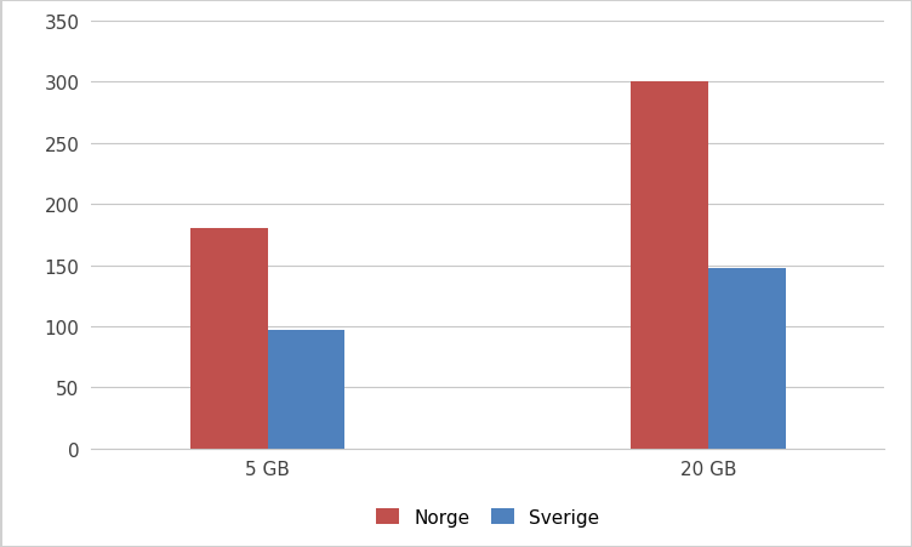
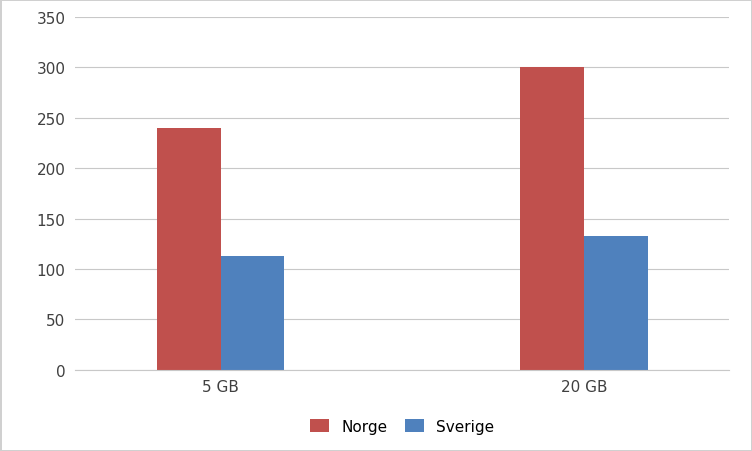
Norge/5 GB: 180 -> 240
Sverige/5 GB: 97 -> 113
Sverige/20 GB: 148 -> 133
